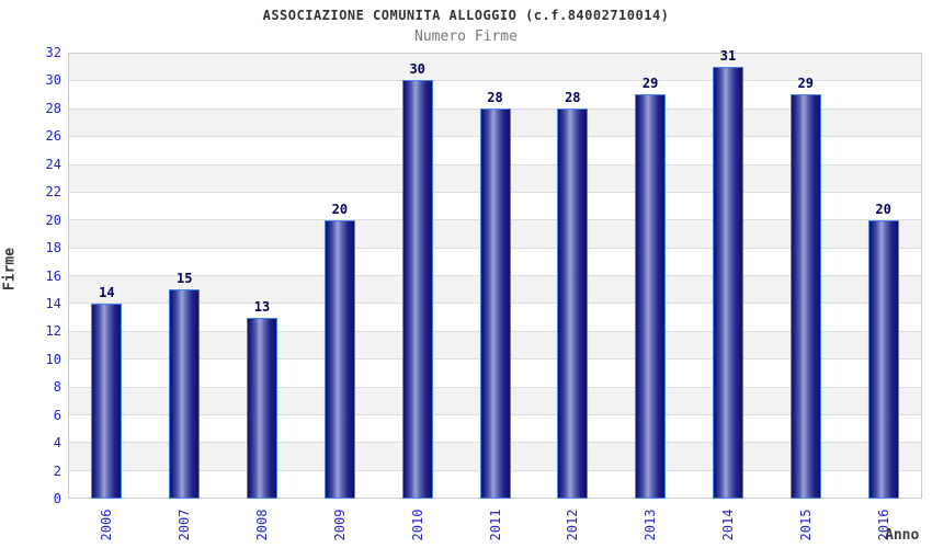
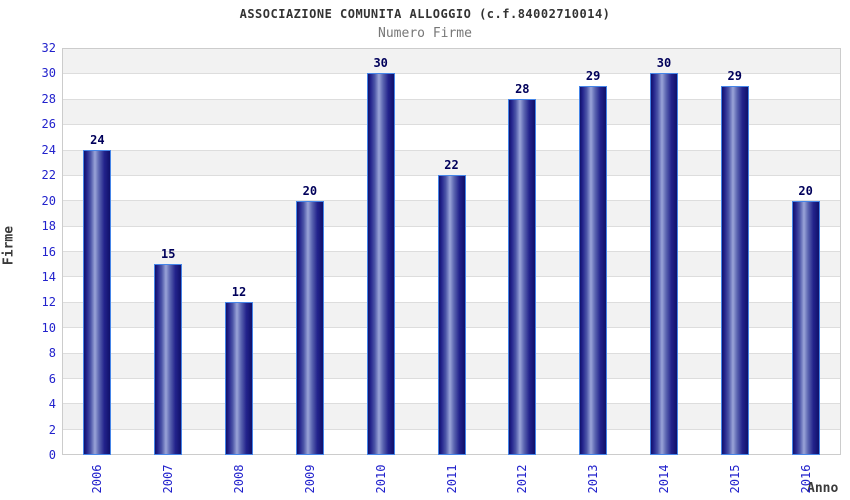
2006: 14 -> 24
2008: 13 -> 12
2011: 28 -> 22
2014: 31 -> 30
